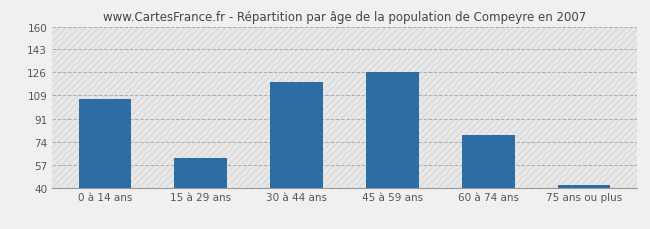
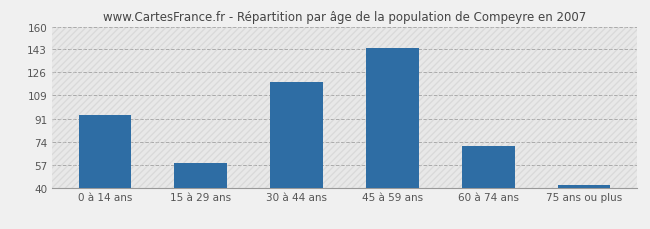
0 à 14 ans: 106 -> 94
15 à 29 ans: 62 -> 58
45 à 59 ans: 126 -> 144
60 à 74 ans: 79 -> 71
